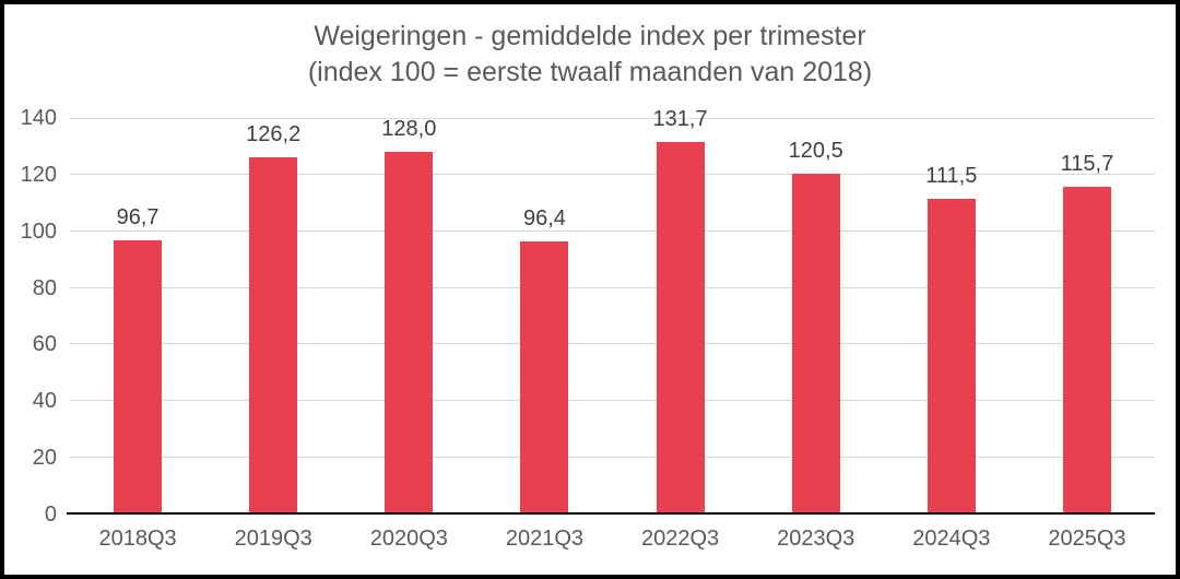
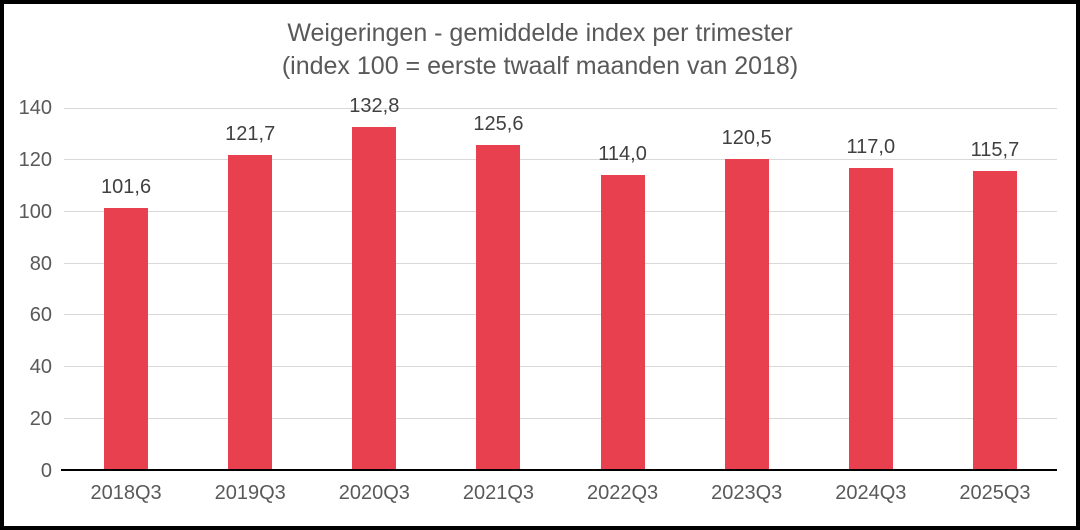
2018Q3: 96,7 -> 101,6
2019Q3: 126,2 -> 121,7
2020Q3: 128,0 -> 132,8
2021Q3: 96,4 -> 125,6
2022Q3: 131,7 -> 114,0
2024Q3: 111,5 -> 117,0
